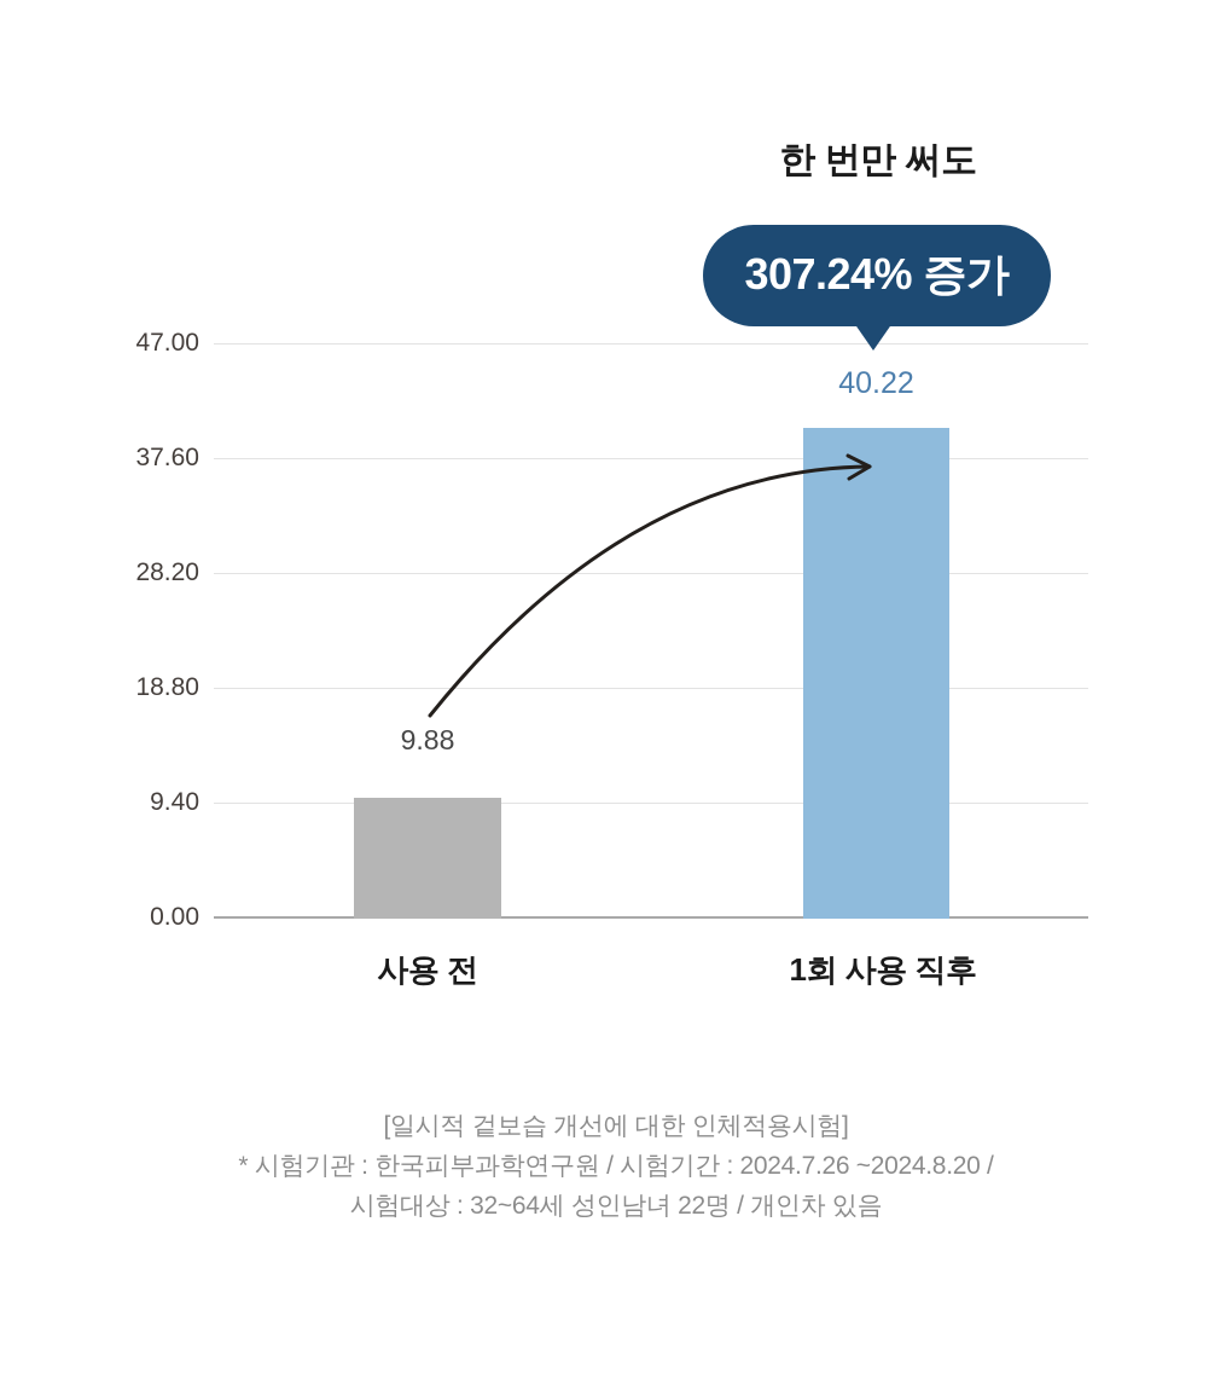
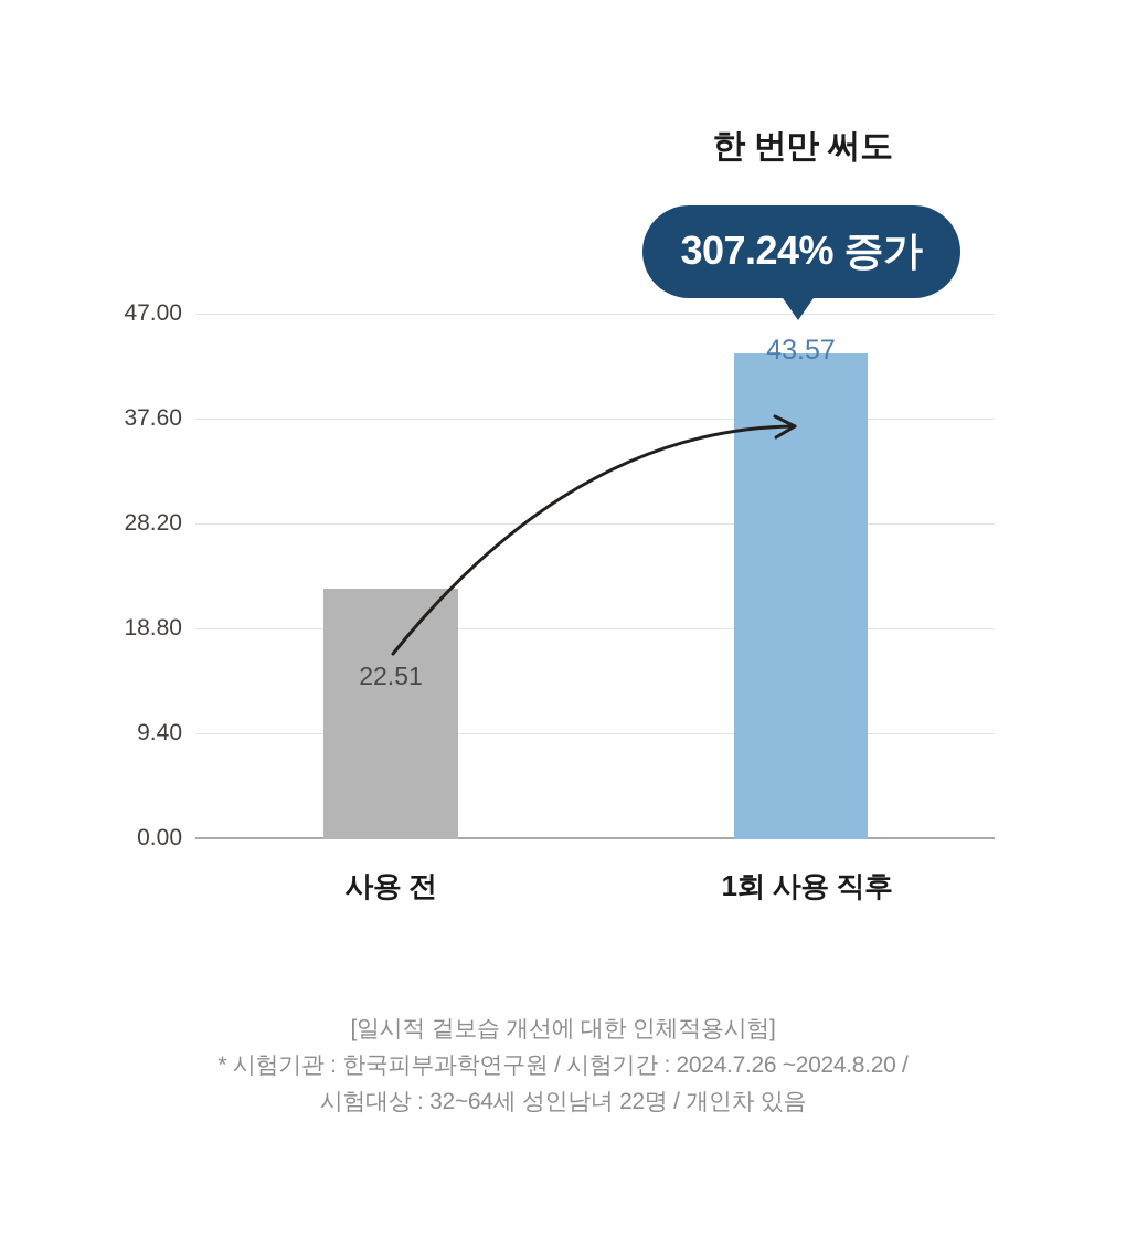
사용 전: 9.88 -> 22.51
1회 사용 직후: 40.22 -> 43.57
